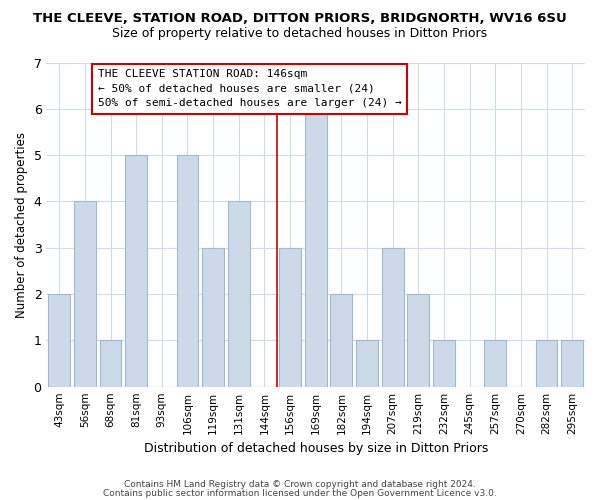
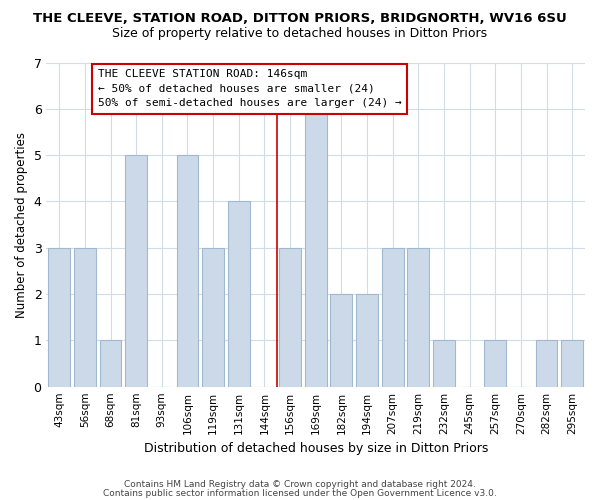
43sqm: 2 -> 3
56sqm: 4 -> 3
194sqm: 1 -> 2
219sqm: 2 -> 3
